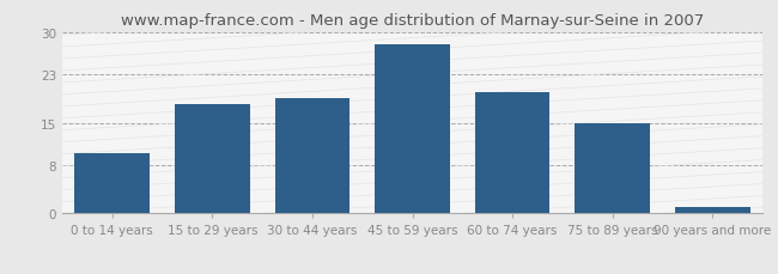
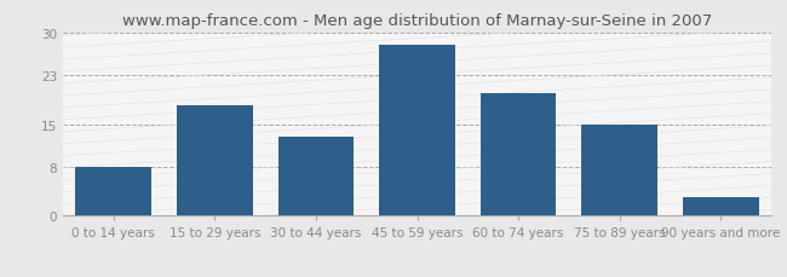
0 to 14 years: 10 -> 8
30 to 44 years: 19 -> 13
90 years and more: 1 -> 3
